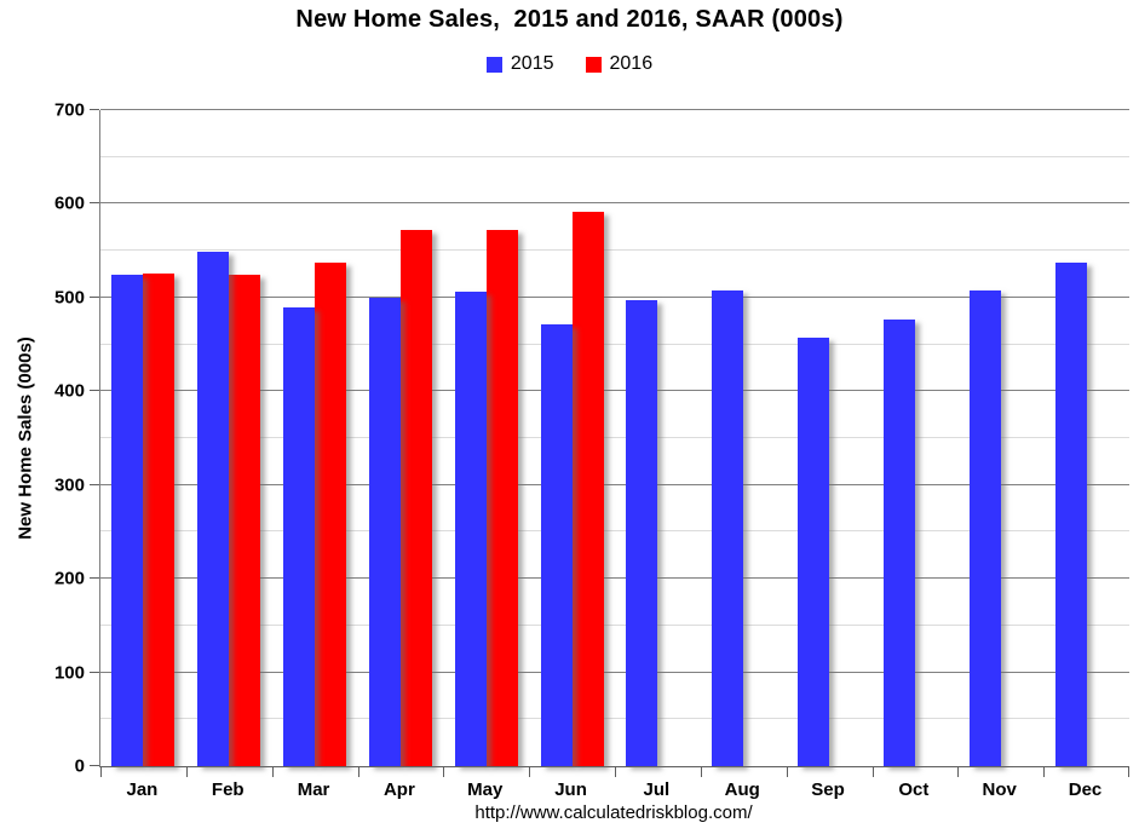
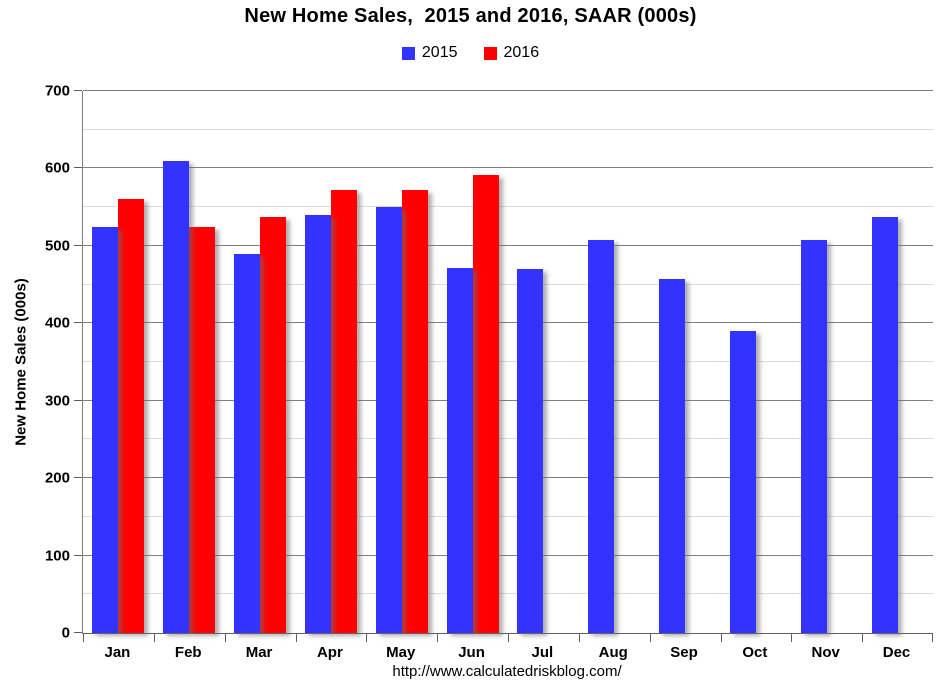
2016/Jan: 530 -> 560
2015/Feb: 550 -> 610
2015/Apr: 500 -> 540
2015/May: 510 -> 550
2015/Jul: 500 -> 470
2015/Oct: 480 -> 390
